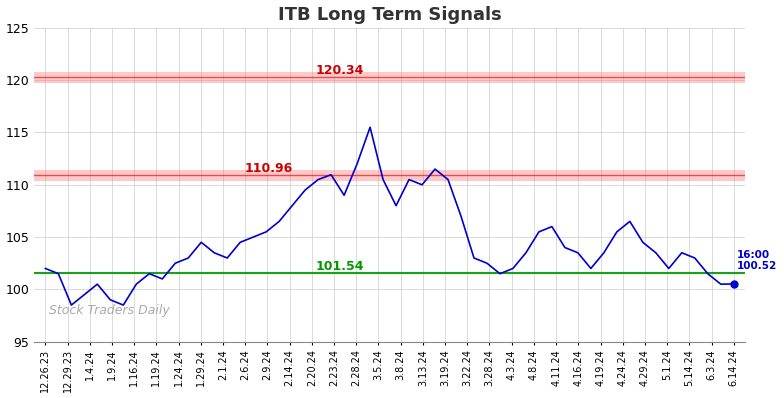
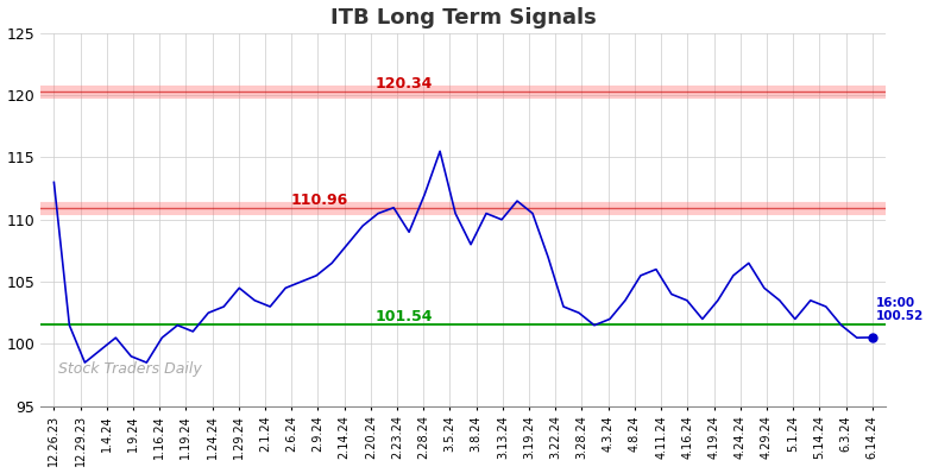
12.26.23: 102.0 -> 113.0
